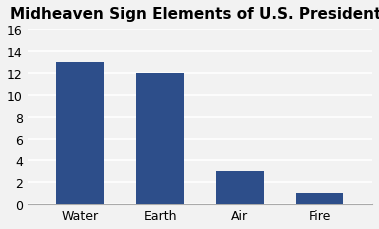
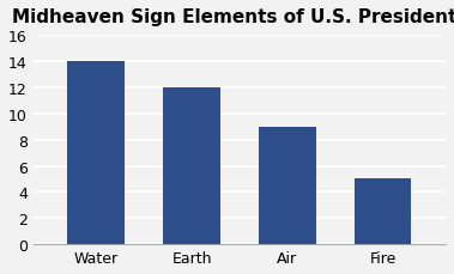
Water: 13 -> 14
Air: 3 -> 9
Fire: 1 -> 5
